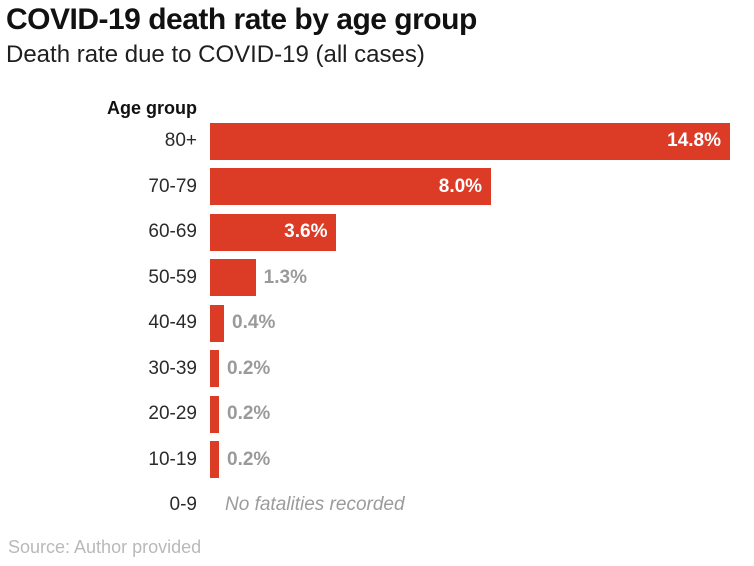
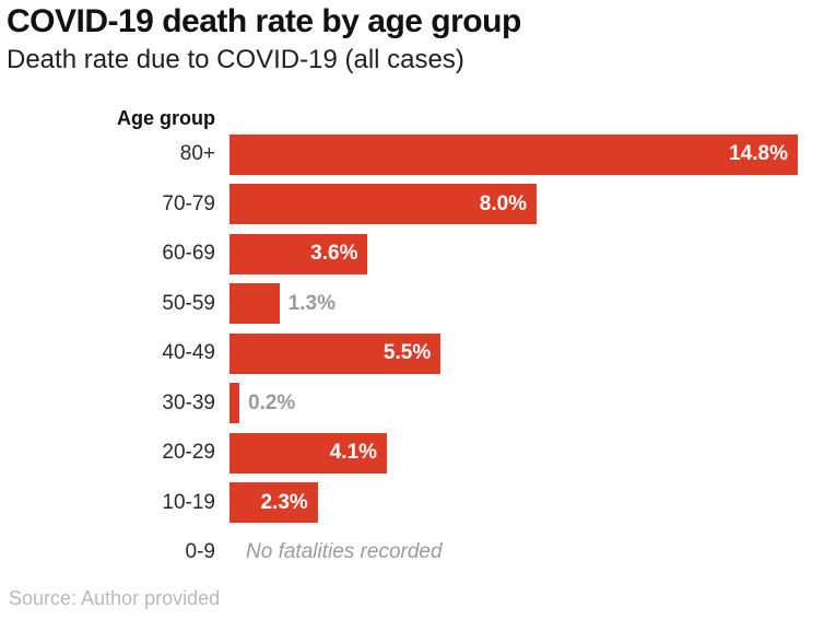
40-49: 0.4% -> 5.5%
20-29: 0.2% -> 4.1%
10-19: 0.2% -> 2.3%
